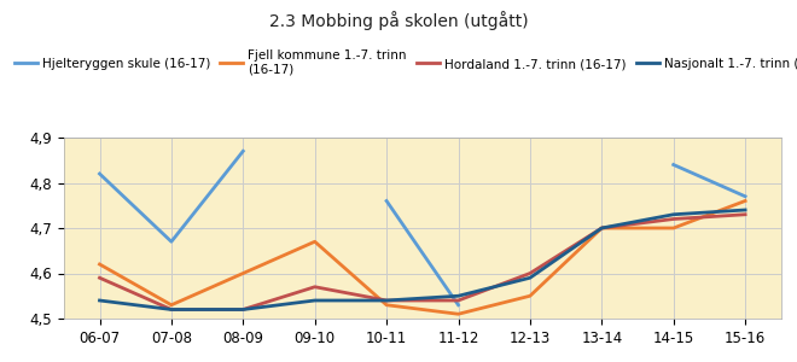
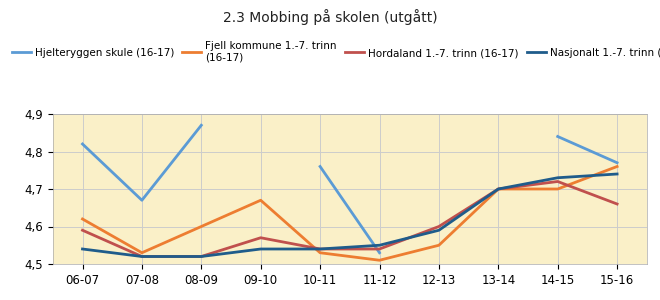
Hordaland 1.-7. trinn (16-17)/15-16: 4,73 -> 4,66
